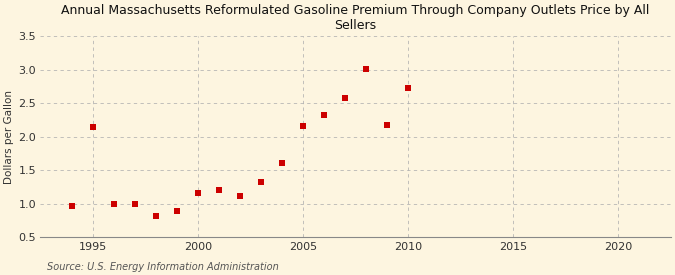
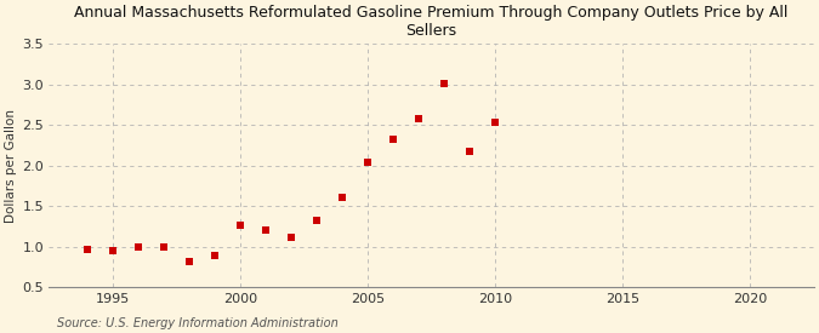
1995: 2.14 -> 0.95
2000: 1.16 -> 1.27
2005: 2.16 -> 2.04
2010: 2.72 -> 2.54
